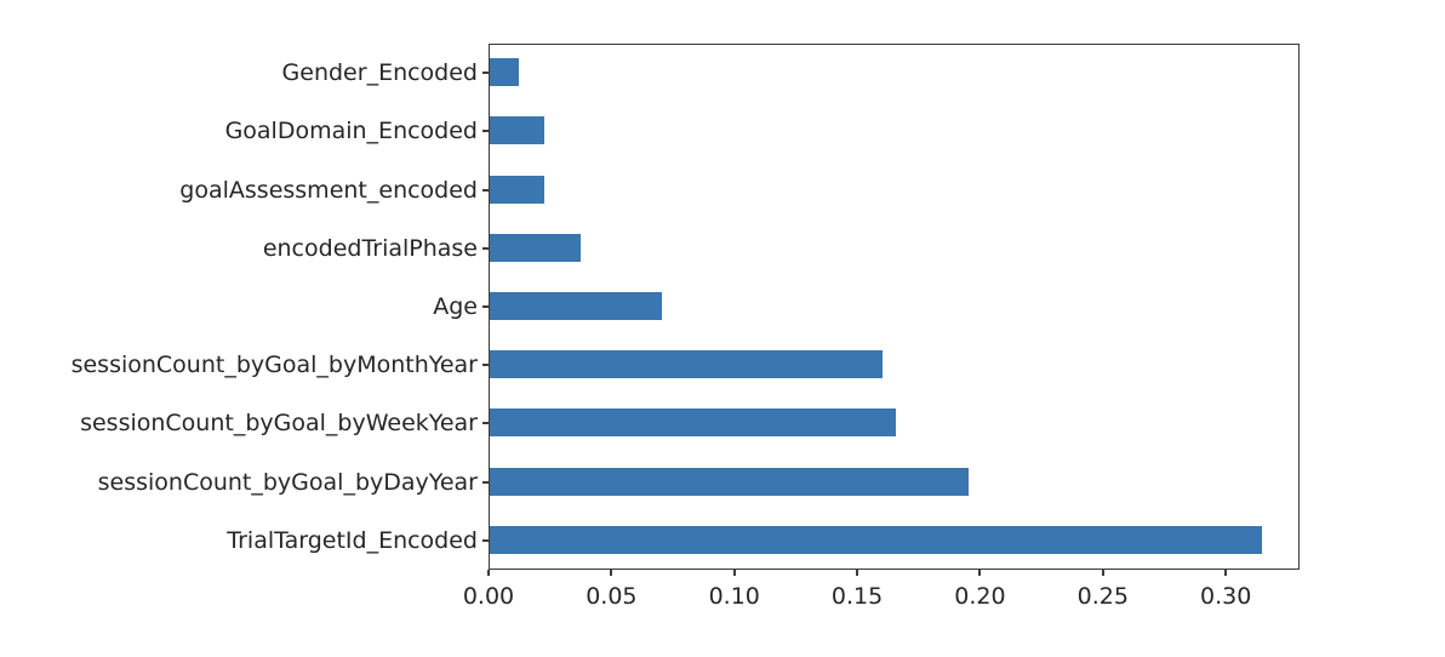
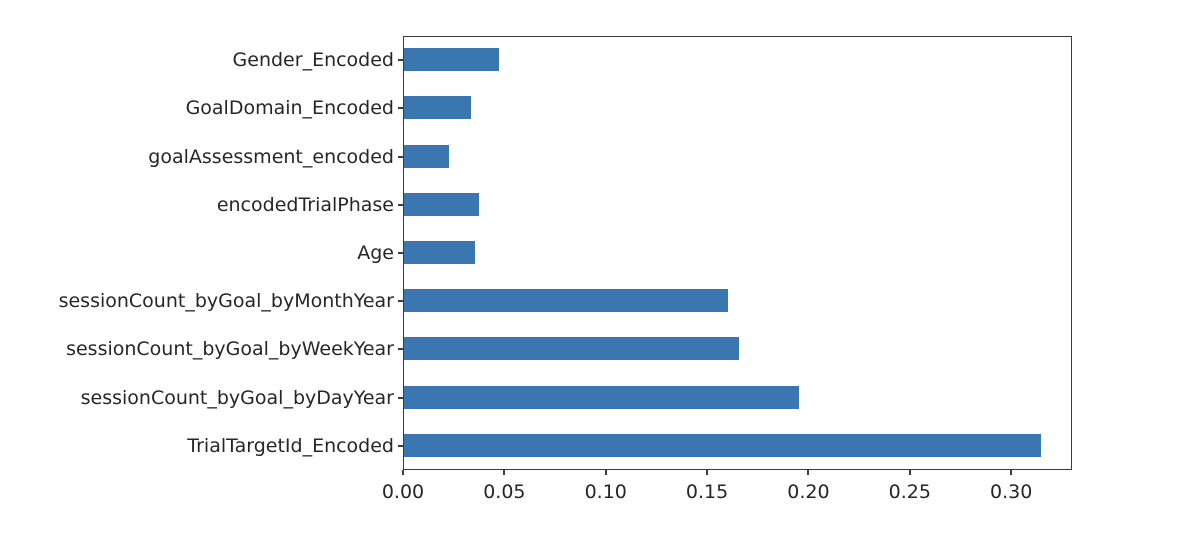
Gender_Encoded: 0.012 -> 0.047
GoalDomain_Encoded: 0.022 -> 0.033
Age: 0.070 -> 0.035
